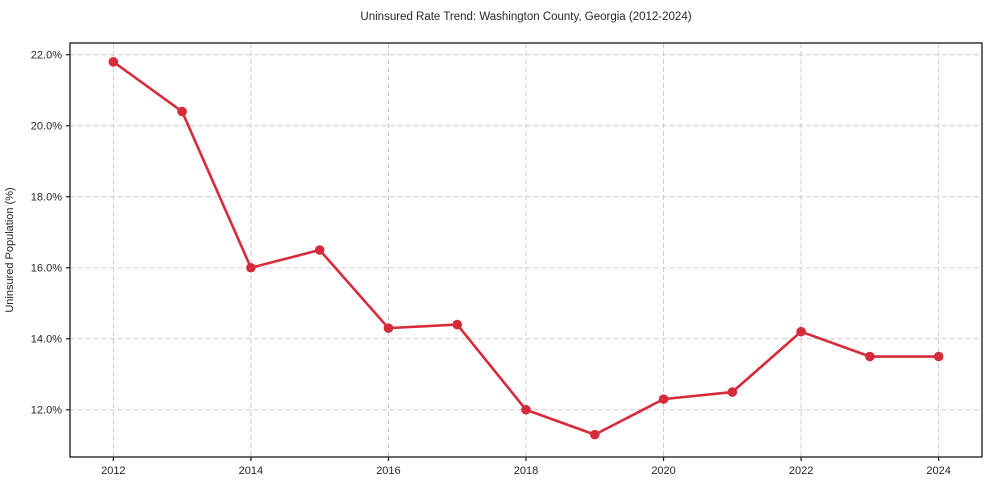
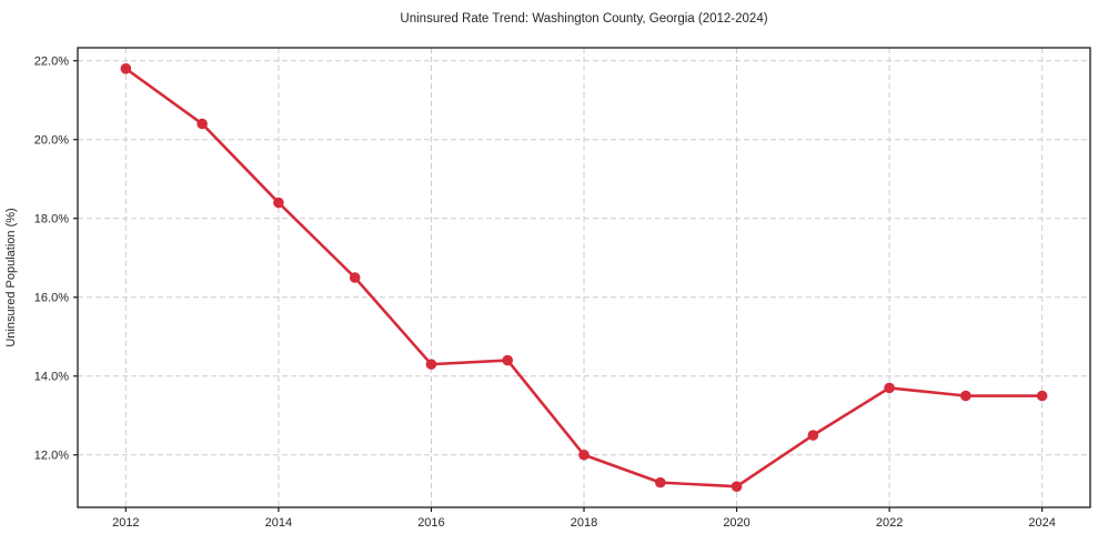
2014: 16.0% -> 18.4%
2020: 12.3% -> 11.2%
2022: 14.2% -> 13.7%
